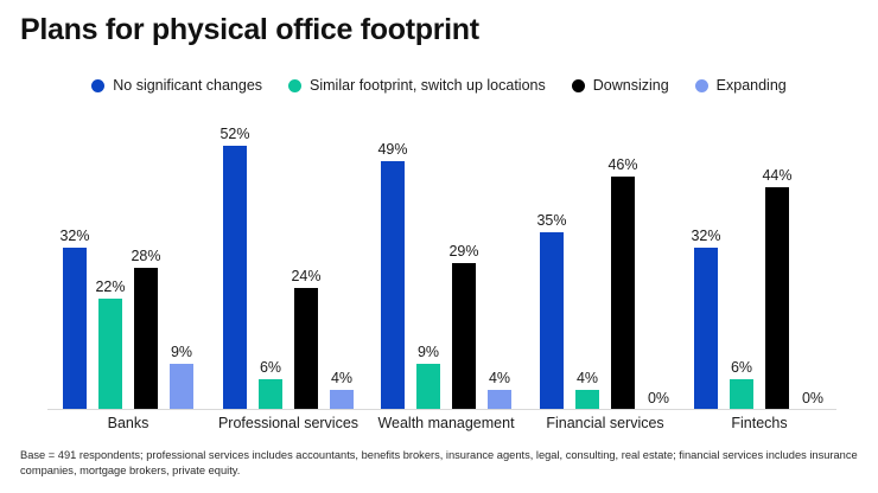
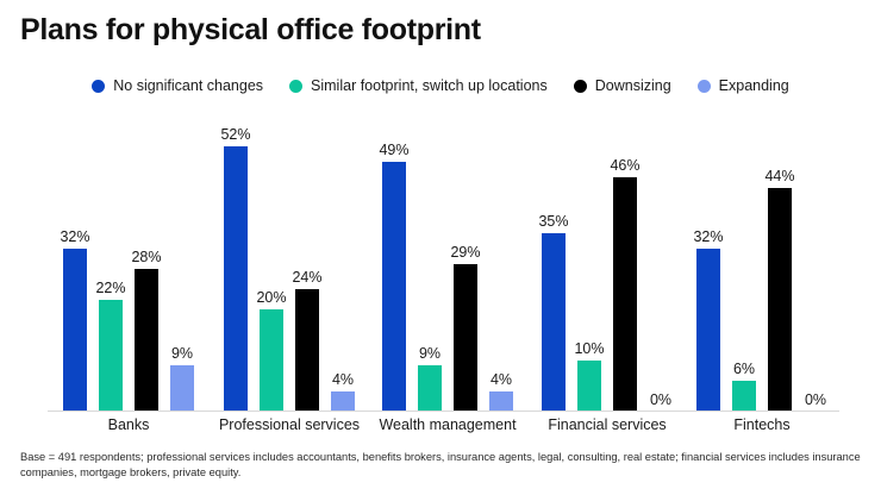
Similar footprint, switch up locations/Professional services: 6% -> 20%
Similar footprint, switch up locations/Financial services: 4% -> 10%
